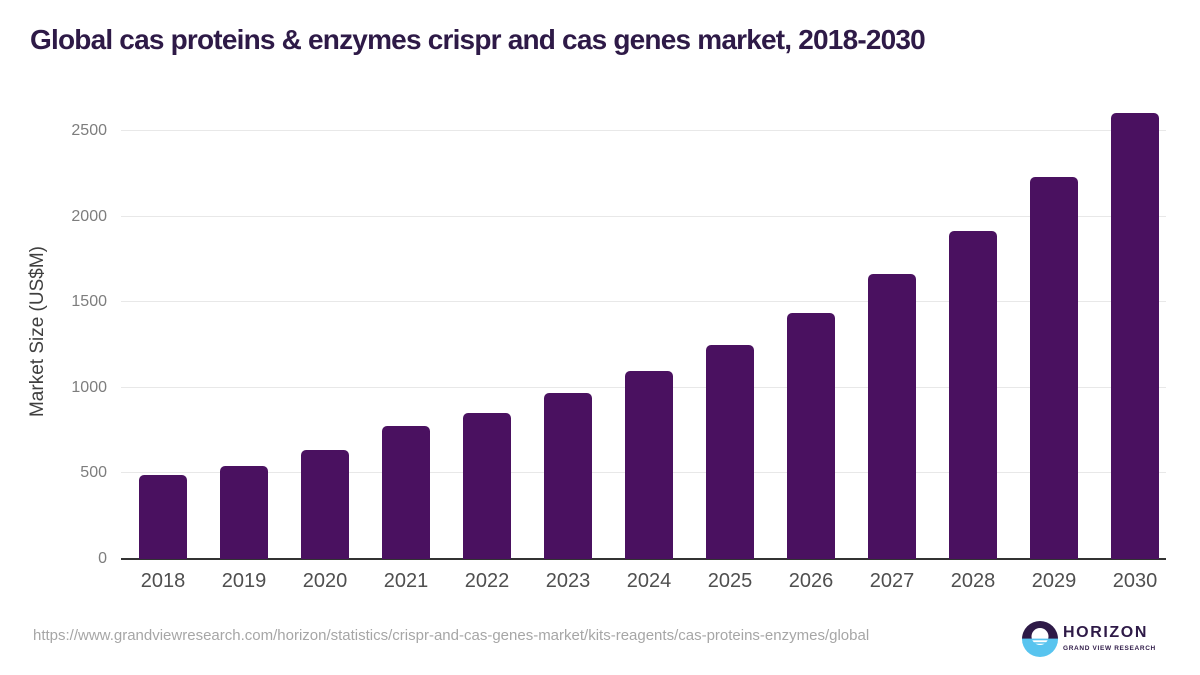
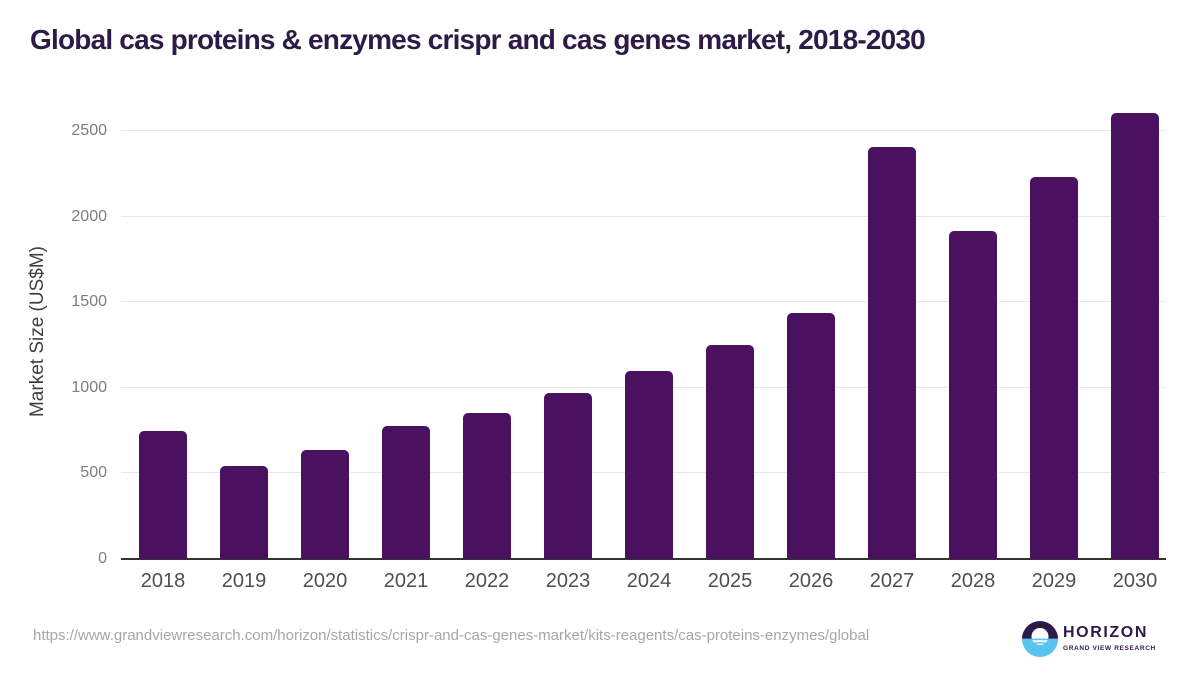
2018: 490 -> 750
2027: 1660 -> 2410
